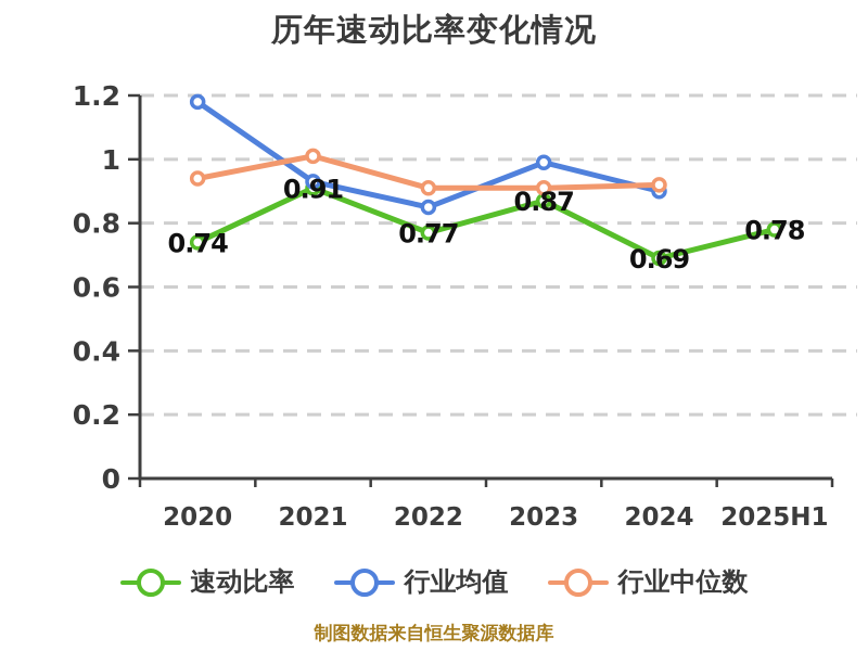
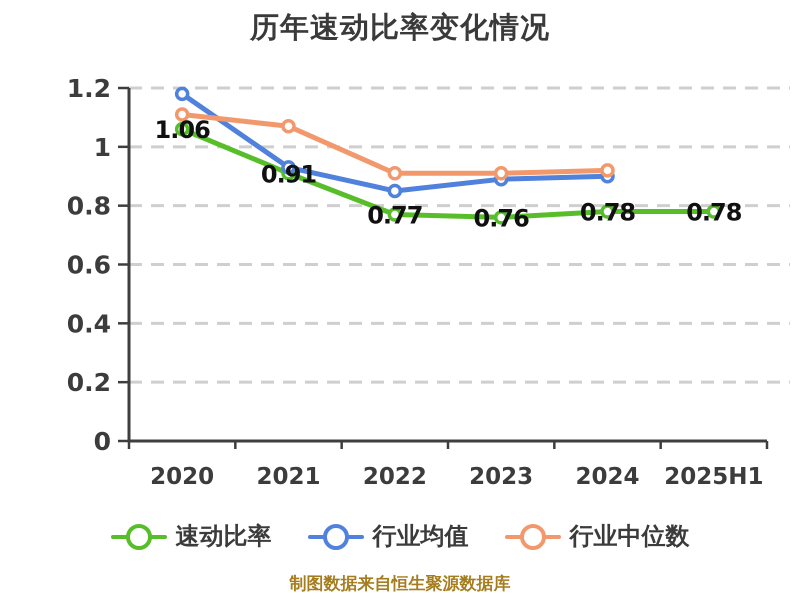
速动比率/2020: 0.74 -> 1.06
行业中位数/2020: 0.94 -> 1.11
行业中位数/2021: 1.01 -> 1.07
速动比率/2023: 0.87 -> 0.76
行业均值/2023: 0.99 -> 0.89
速动比率/2024: 0.69 -> 0.78
